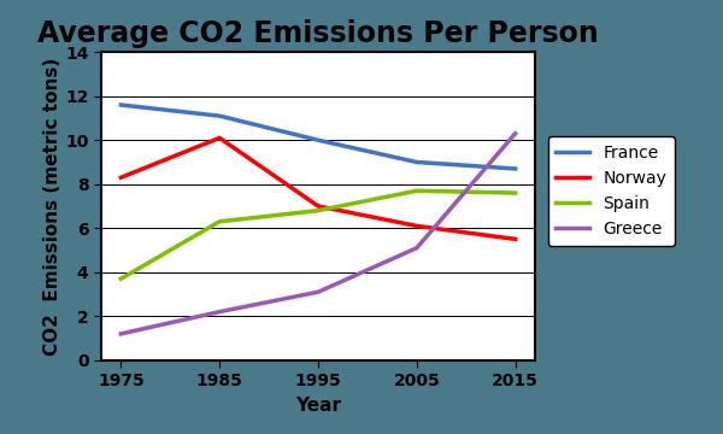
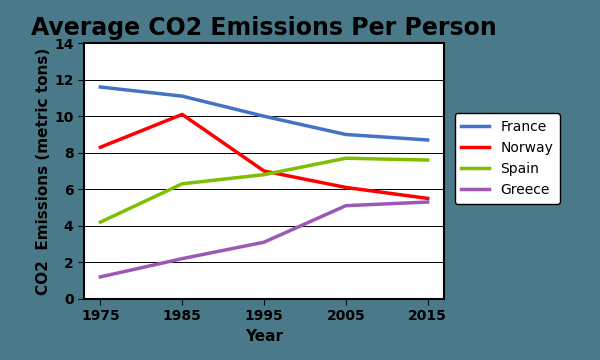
Spain/1975: 3.7 -> 4.2
Greece/2015: 10.3 -> 5.3
